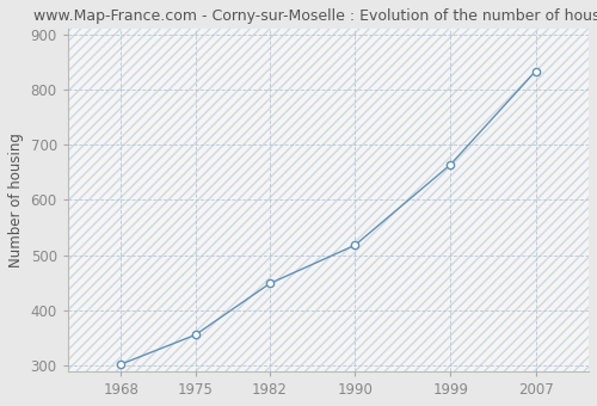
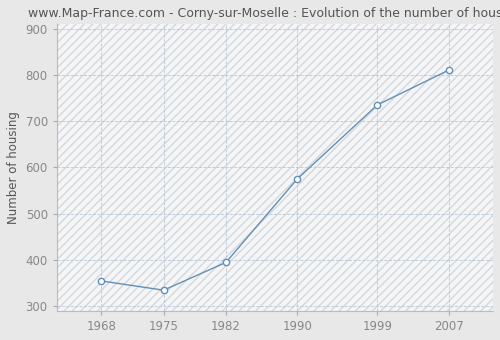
1968: 303 -> 355
1975: 356 -> 335
1982: 449 -> 395
1990: 518 -> 575
1999: 664 -> 735
2007: 833 -> 810
